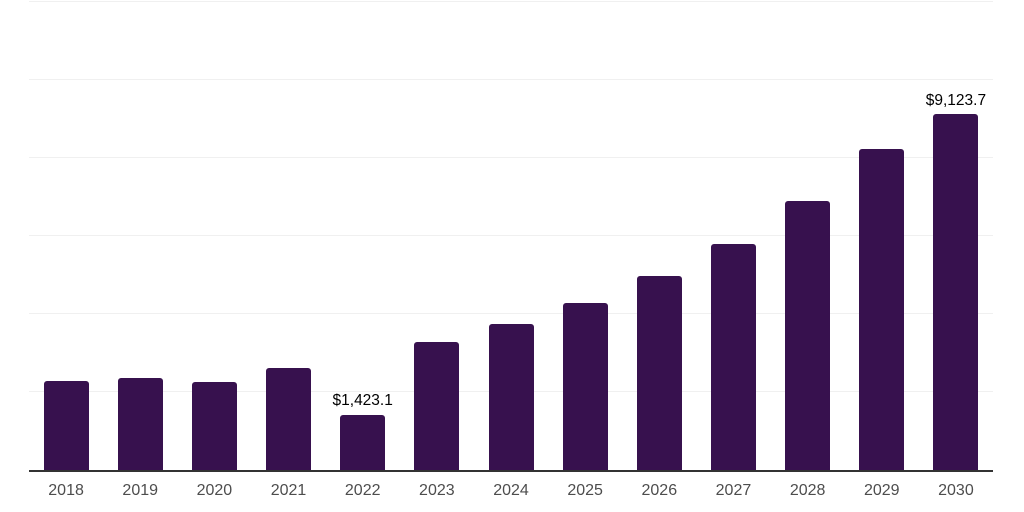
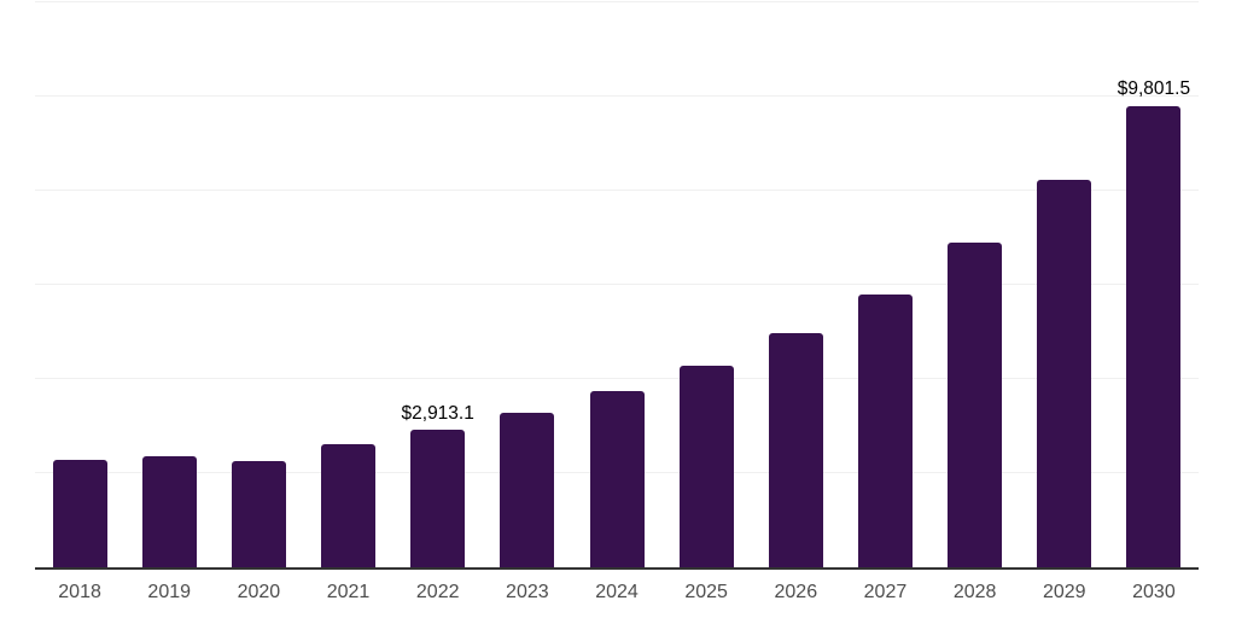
2022: $1,423.1 -> $2,913.1
2030: $9,123.7 -> $9,801.5
